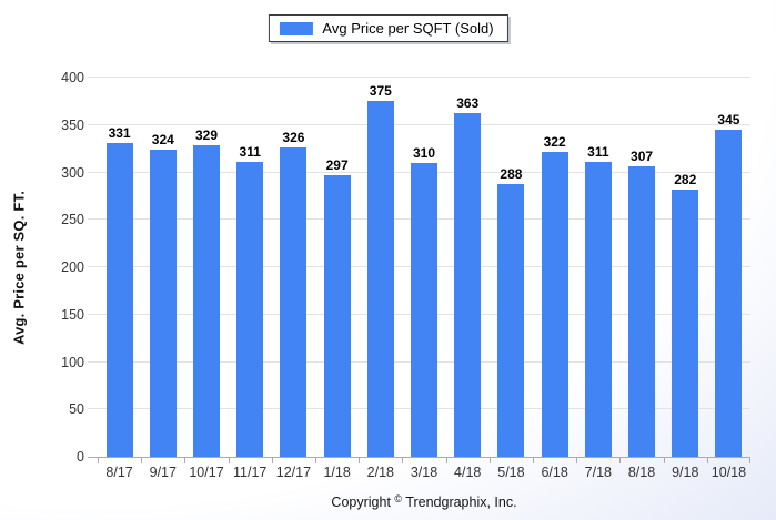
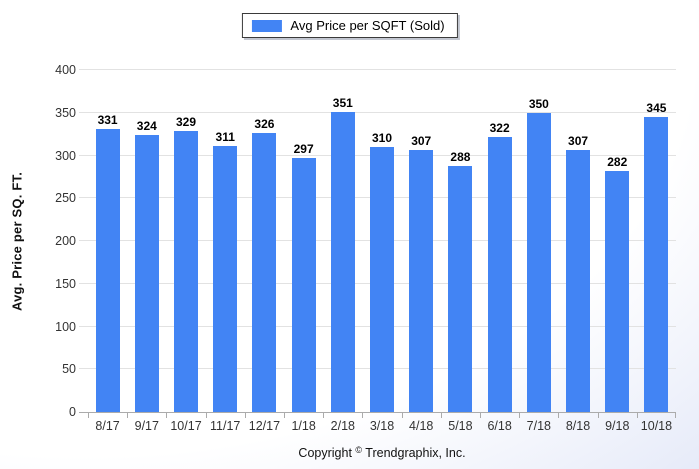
2/18: 375 -> 351
4/18: 363 -> 307
7/18: 311 -> 350
